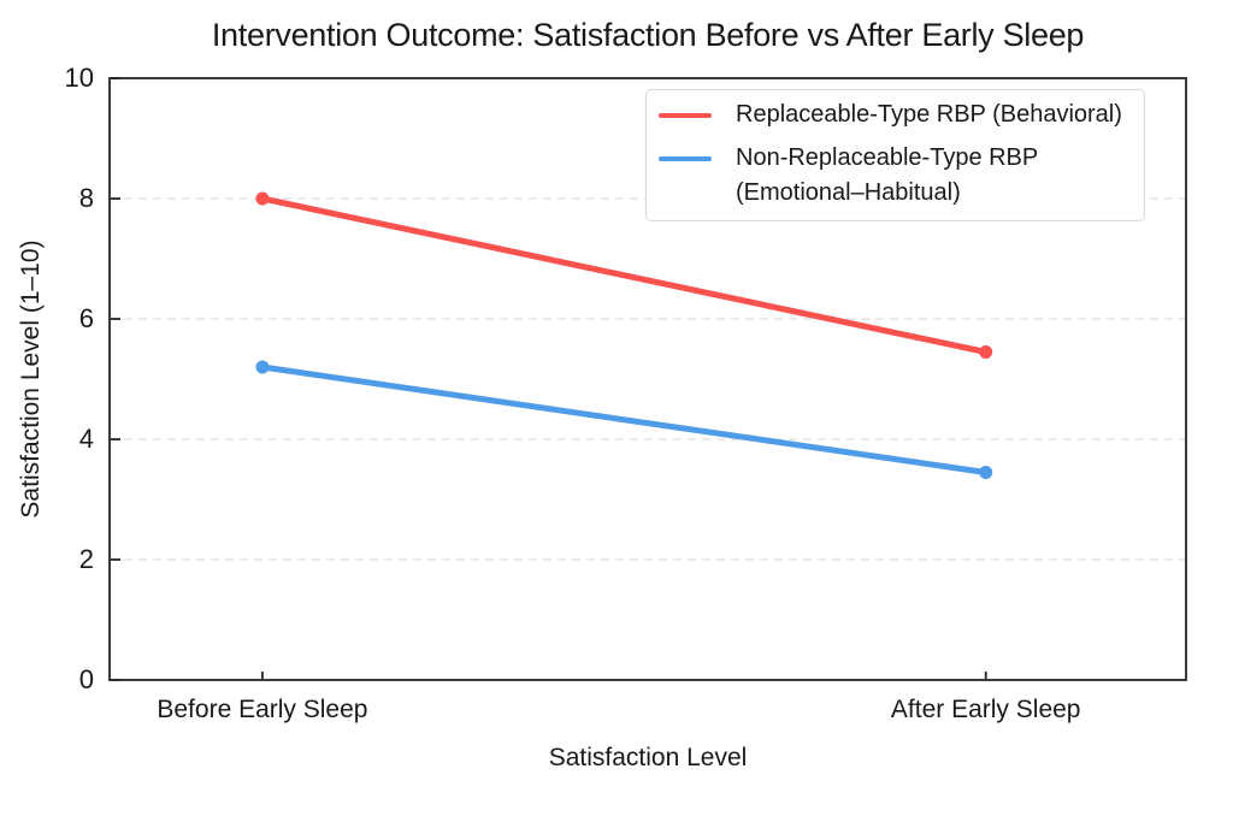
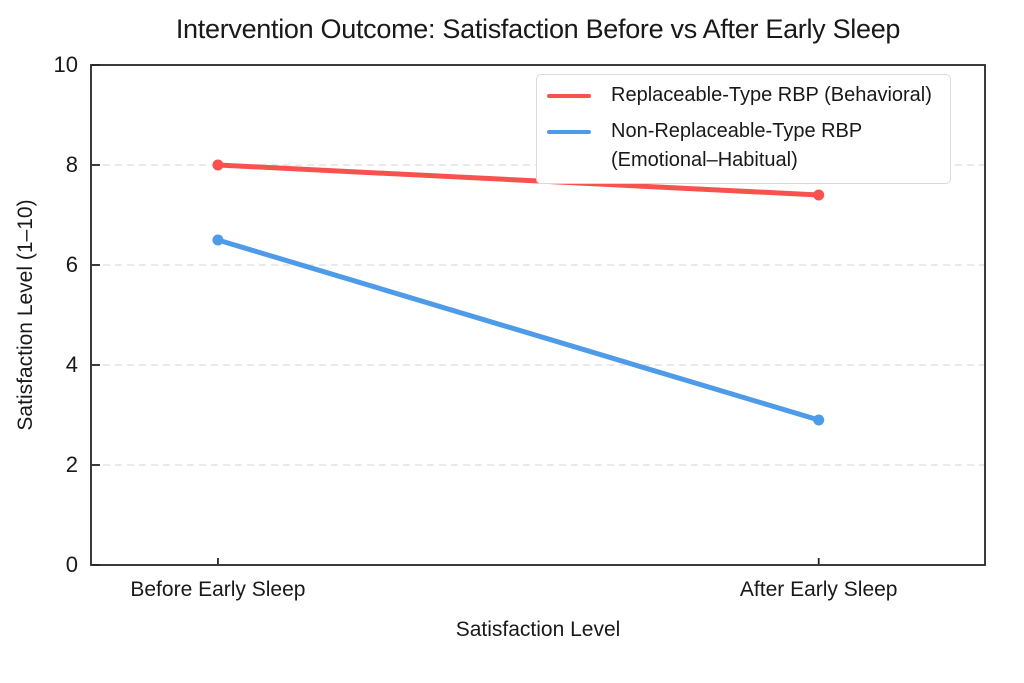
Non-Replaceable-Type RBP (Emotional–Habitual)/Before Early Sleep: 5.2 -> 6.5
Replaceable-Type RBP (Behavioral)/After Early Sleep: 5.5 -> 7.4
Non-Replaceable-Type RBP (Emotional–Habitual)/After Early Sleep: 3.5 -> 2.9
